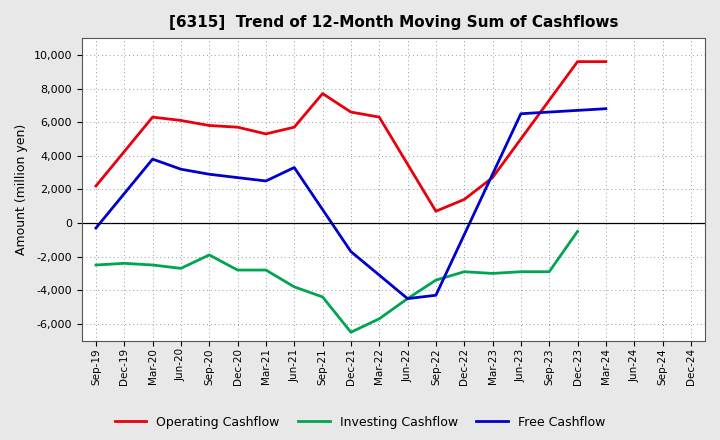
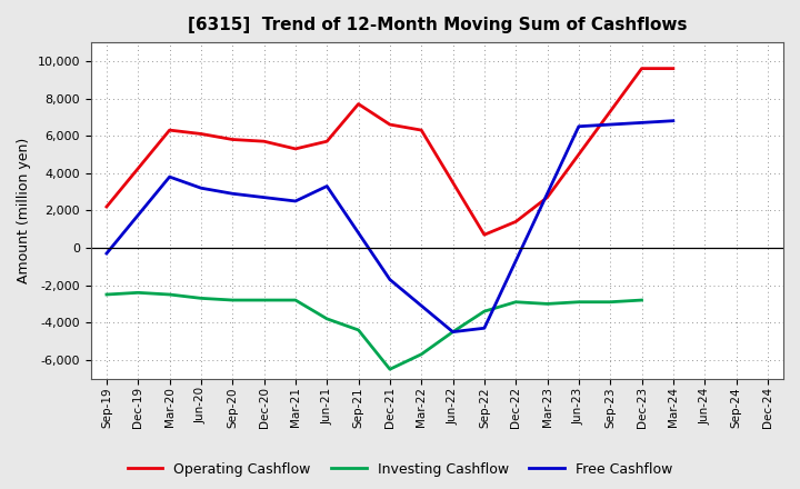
Investing Cashflow/Sep-20: -1,900 -> -2,800
Investing Cashflow/Dec-23: -500 -> -2,800
